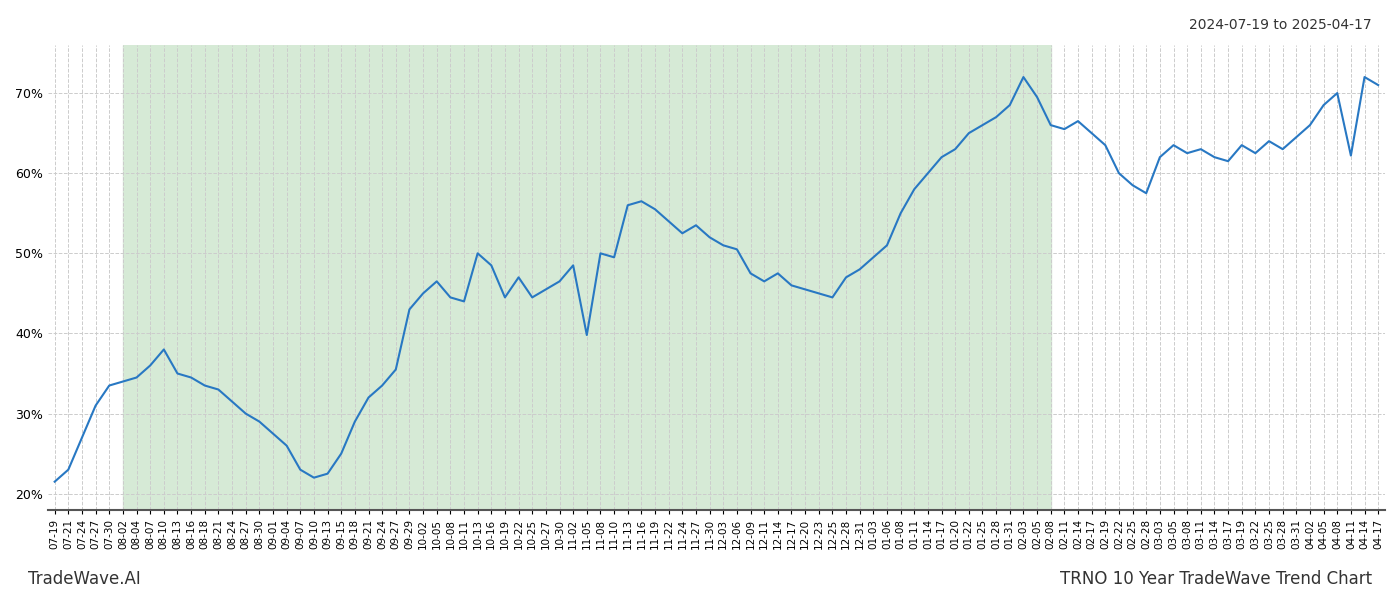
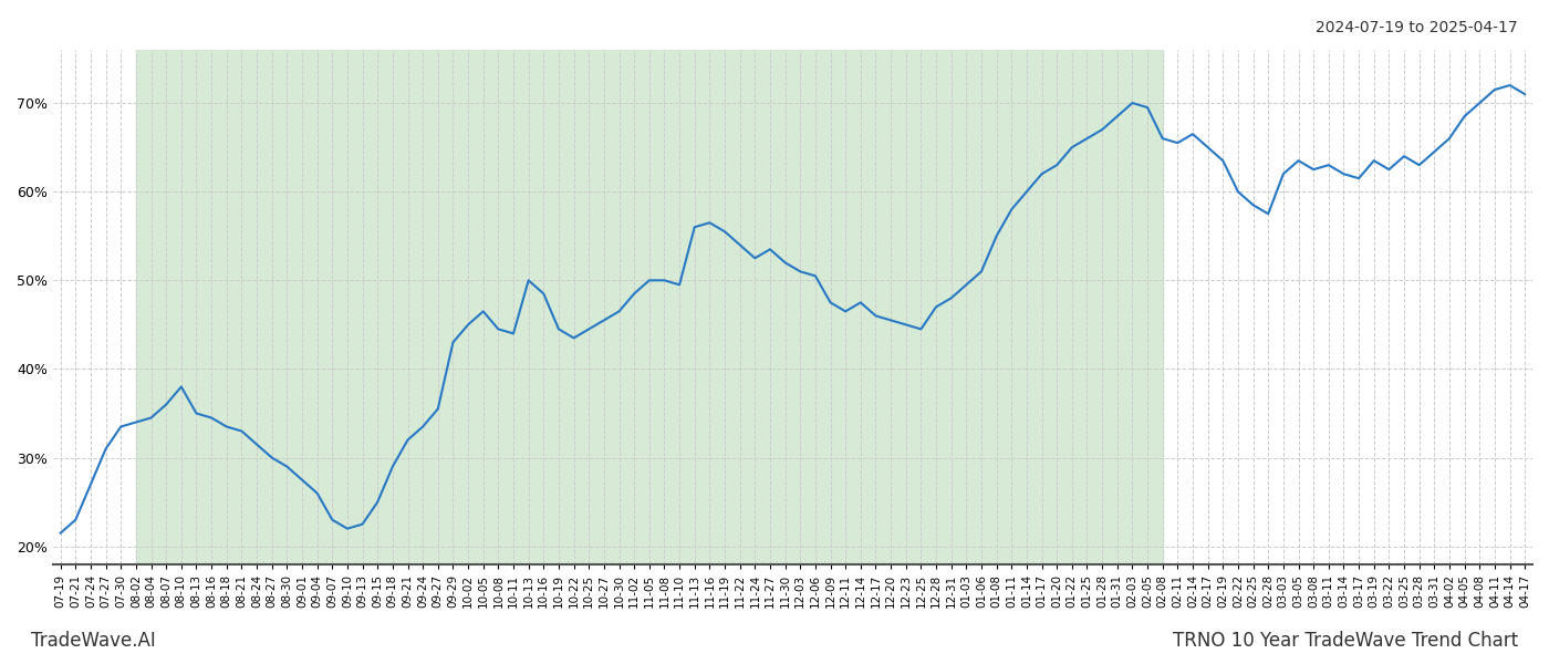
10-22: 47.0% -> 43.5%
11-05: 39.8% -> 50.0%
02-03: 72.0% -> 70.0%
04-11: 62.2% -> 71.5%
